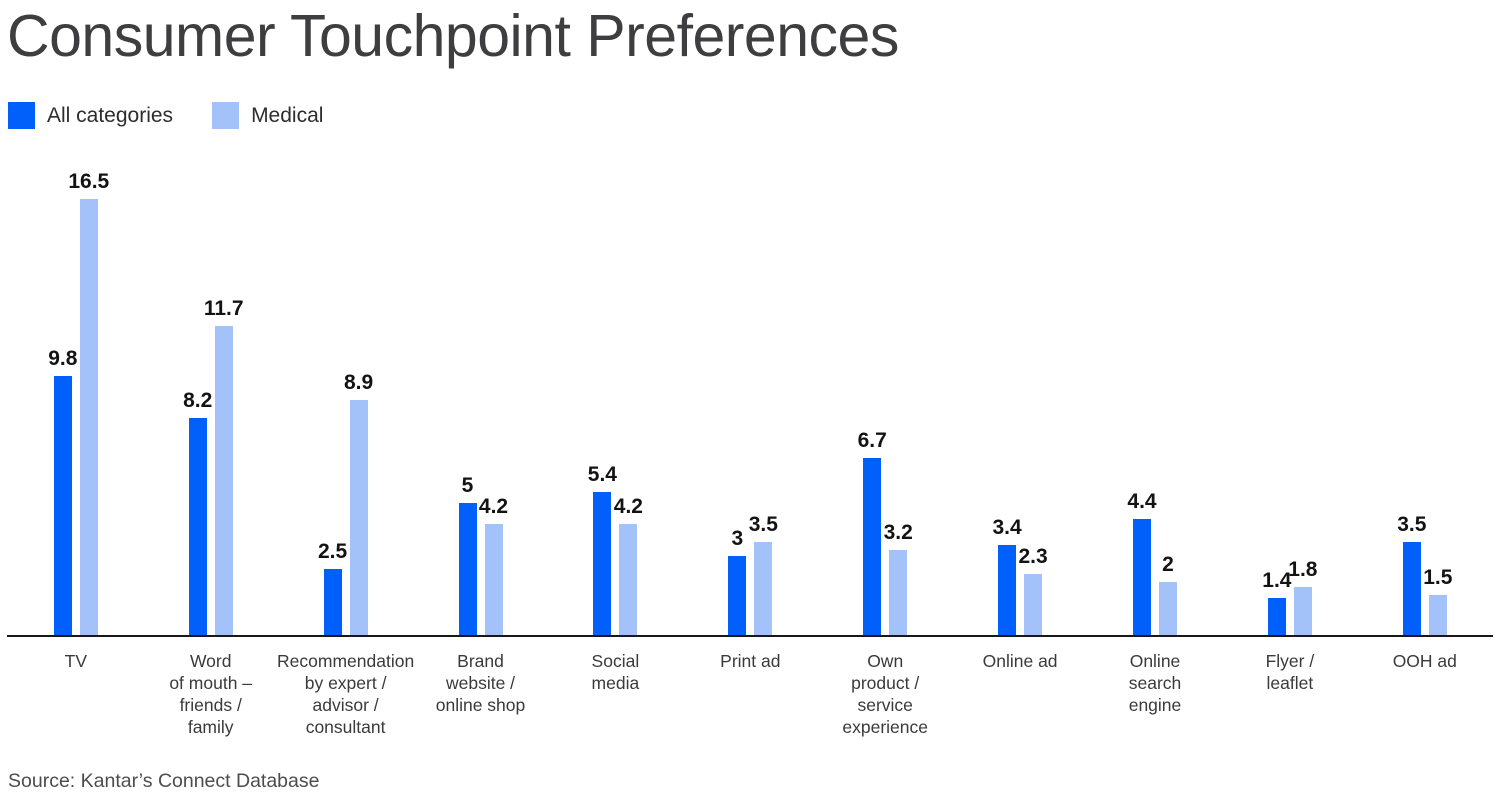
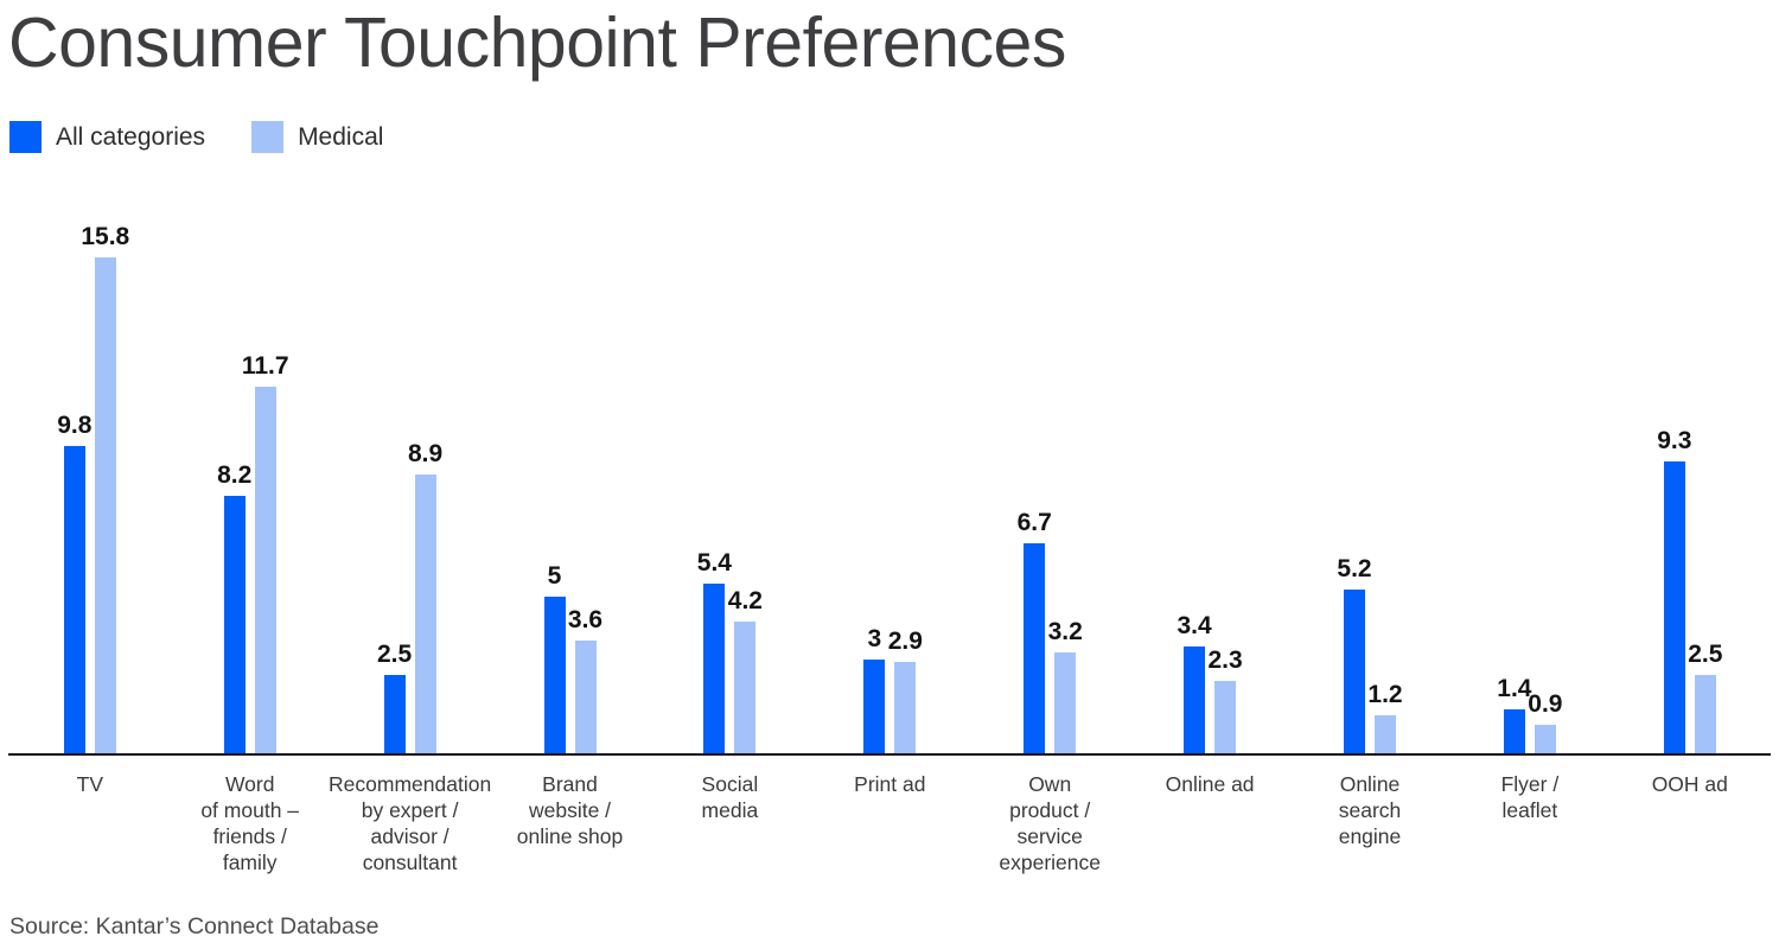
Medical/TV: 16.5 -> 15.8
Medical/Brand website / online shop: 4.2 -> 3.6
Medical/Print ad: 3.5 -> 2.9
All categories/Online search engine: 4.4 -> 5.2
Medical/Online search engine: 2 -> 1.2
Medical/Flyer / leaflet: 1.8 -> 0.9
All categories/OOH ad: 3.5 -> 9.3
Medical/OOH ad: 1.5 -> 2.5
